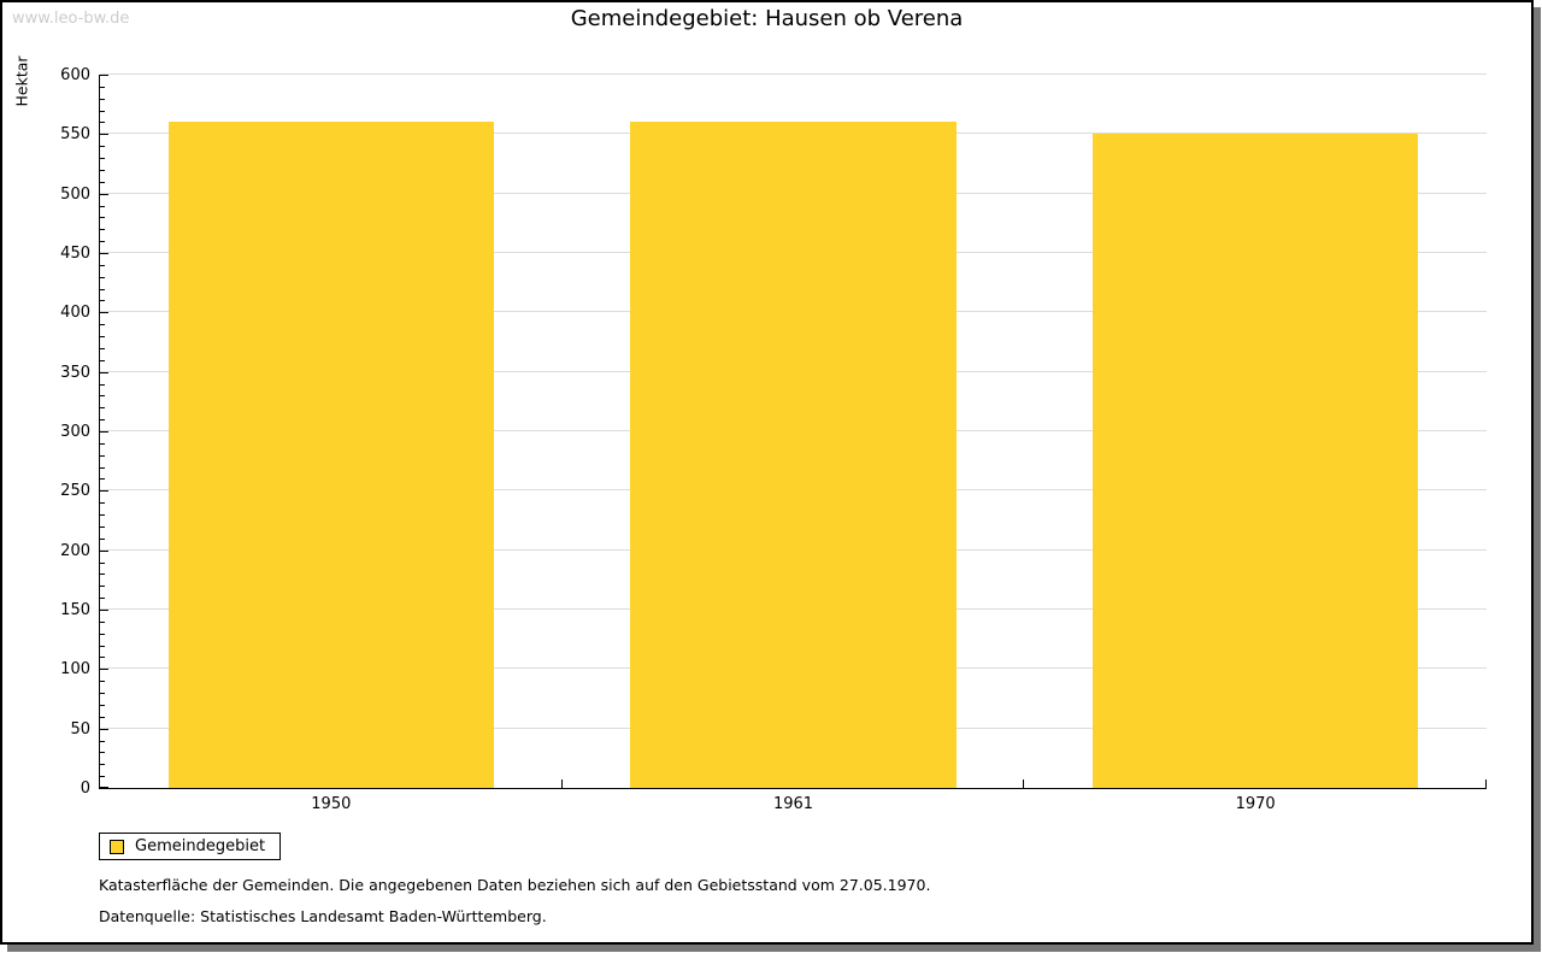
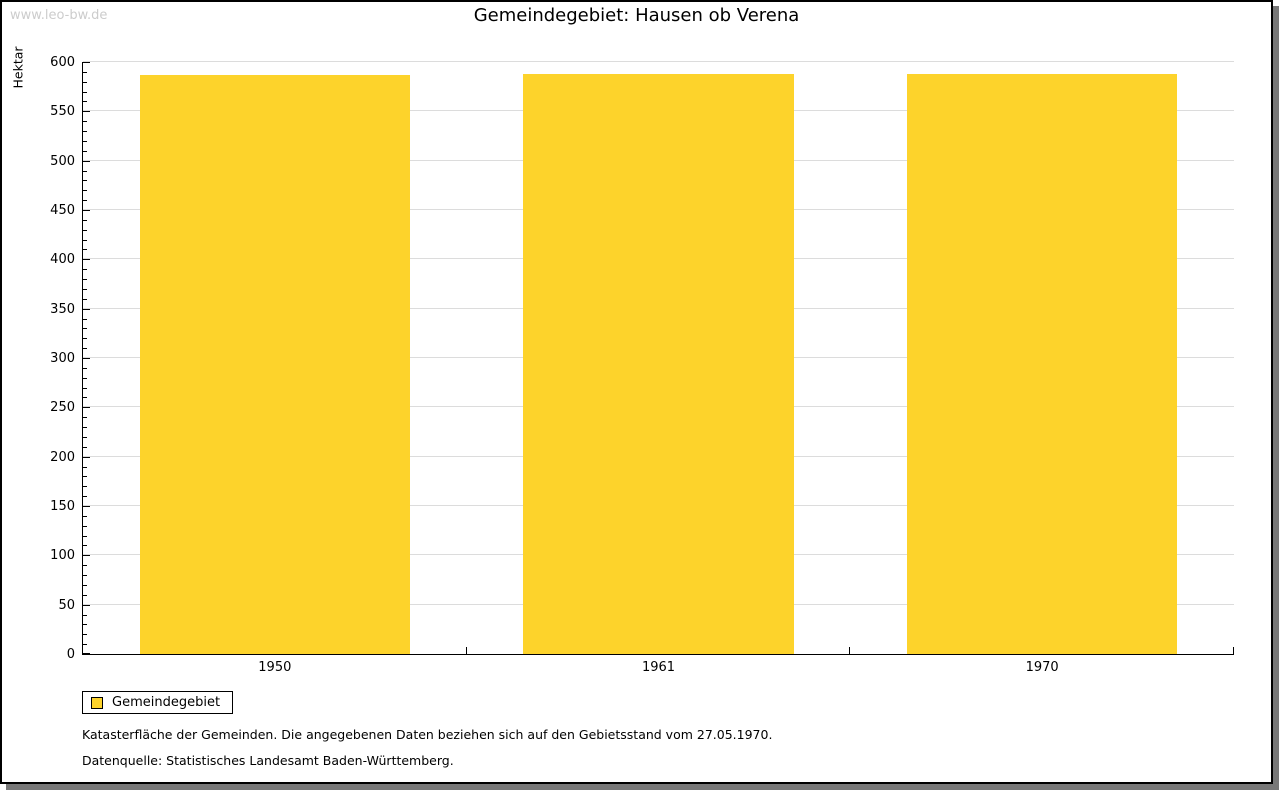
1950: 560 -> 590
1961: 560 -> 590
1970: 550 -> 590
